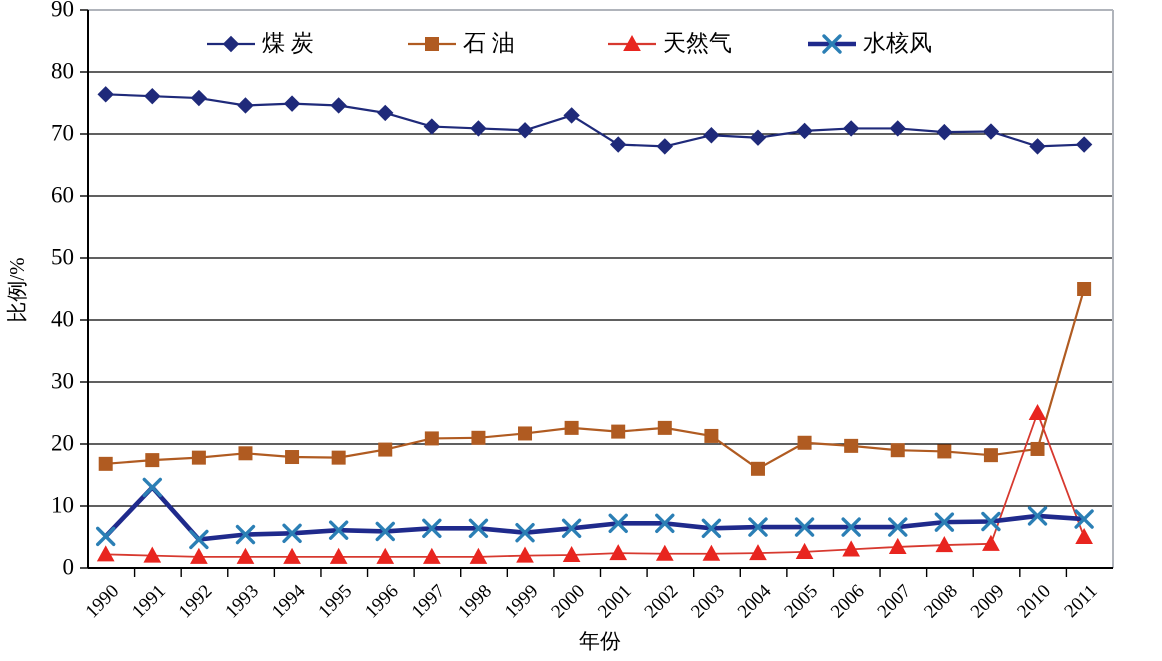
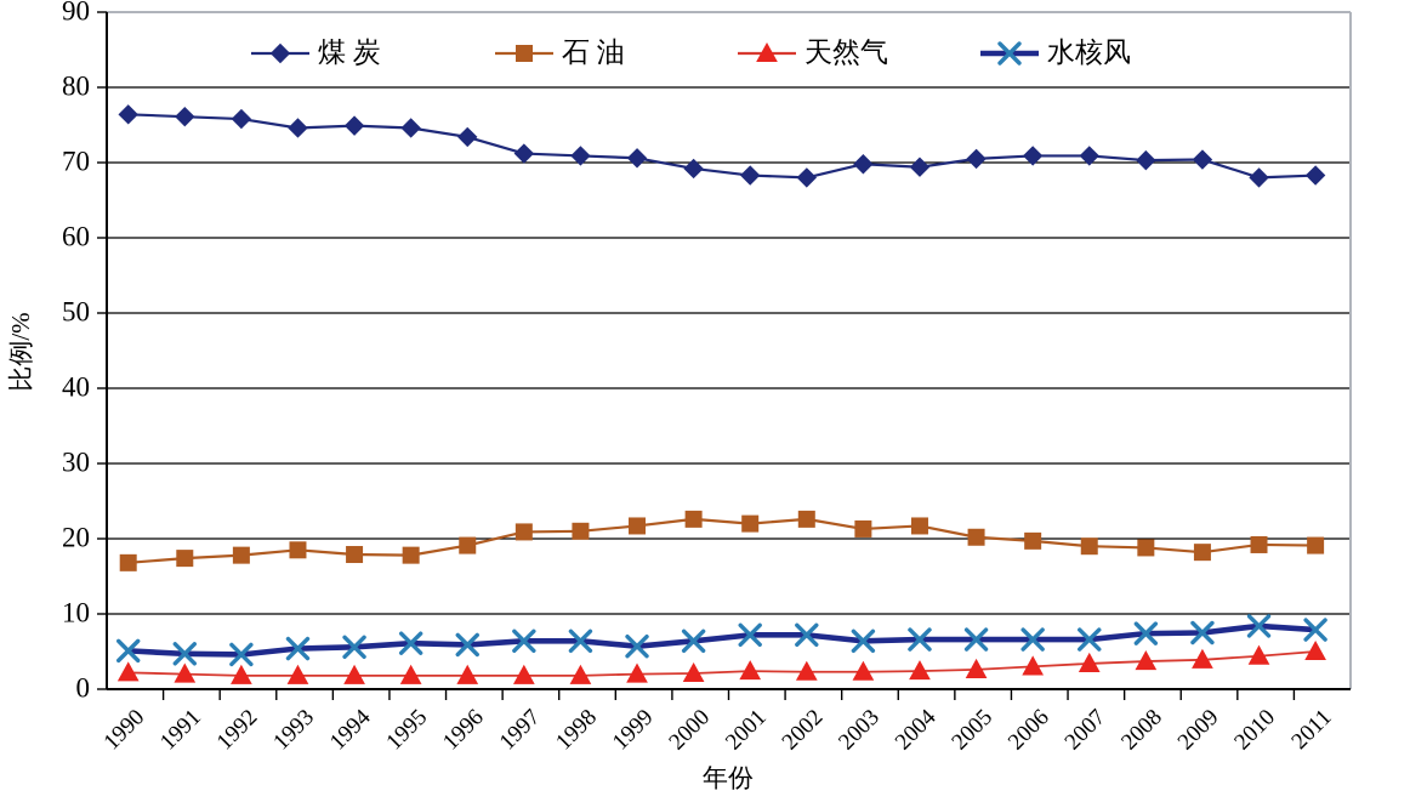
水核风/1991: 13 -> 5
煤 炭/2000: 73 -> 69
石 油/2004: 16 -> 22
天然气/2010: 25 -> 4
石 油/2011: 45 -> 19
